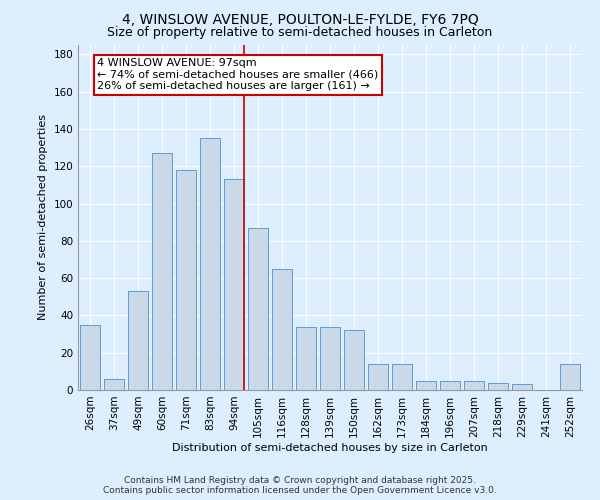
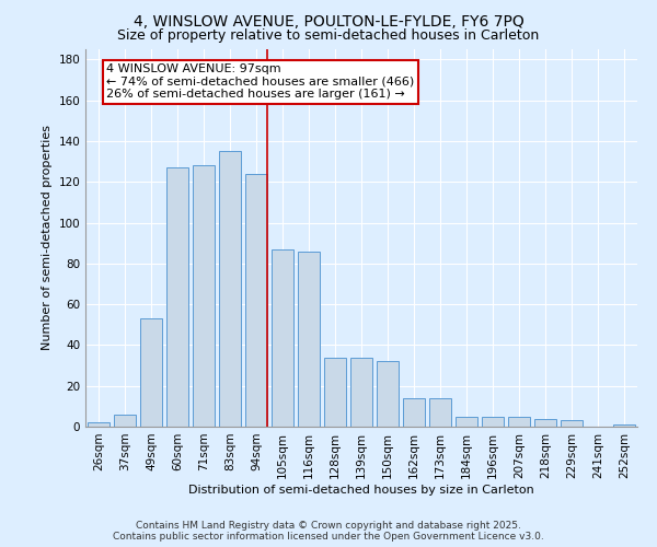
26sqm: 35 -> 2
71sqm: 118 -> 128
94sqm: 113 -> 124
116sqm: 65 -> 86
252sqm: 14 -> 1
